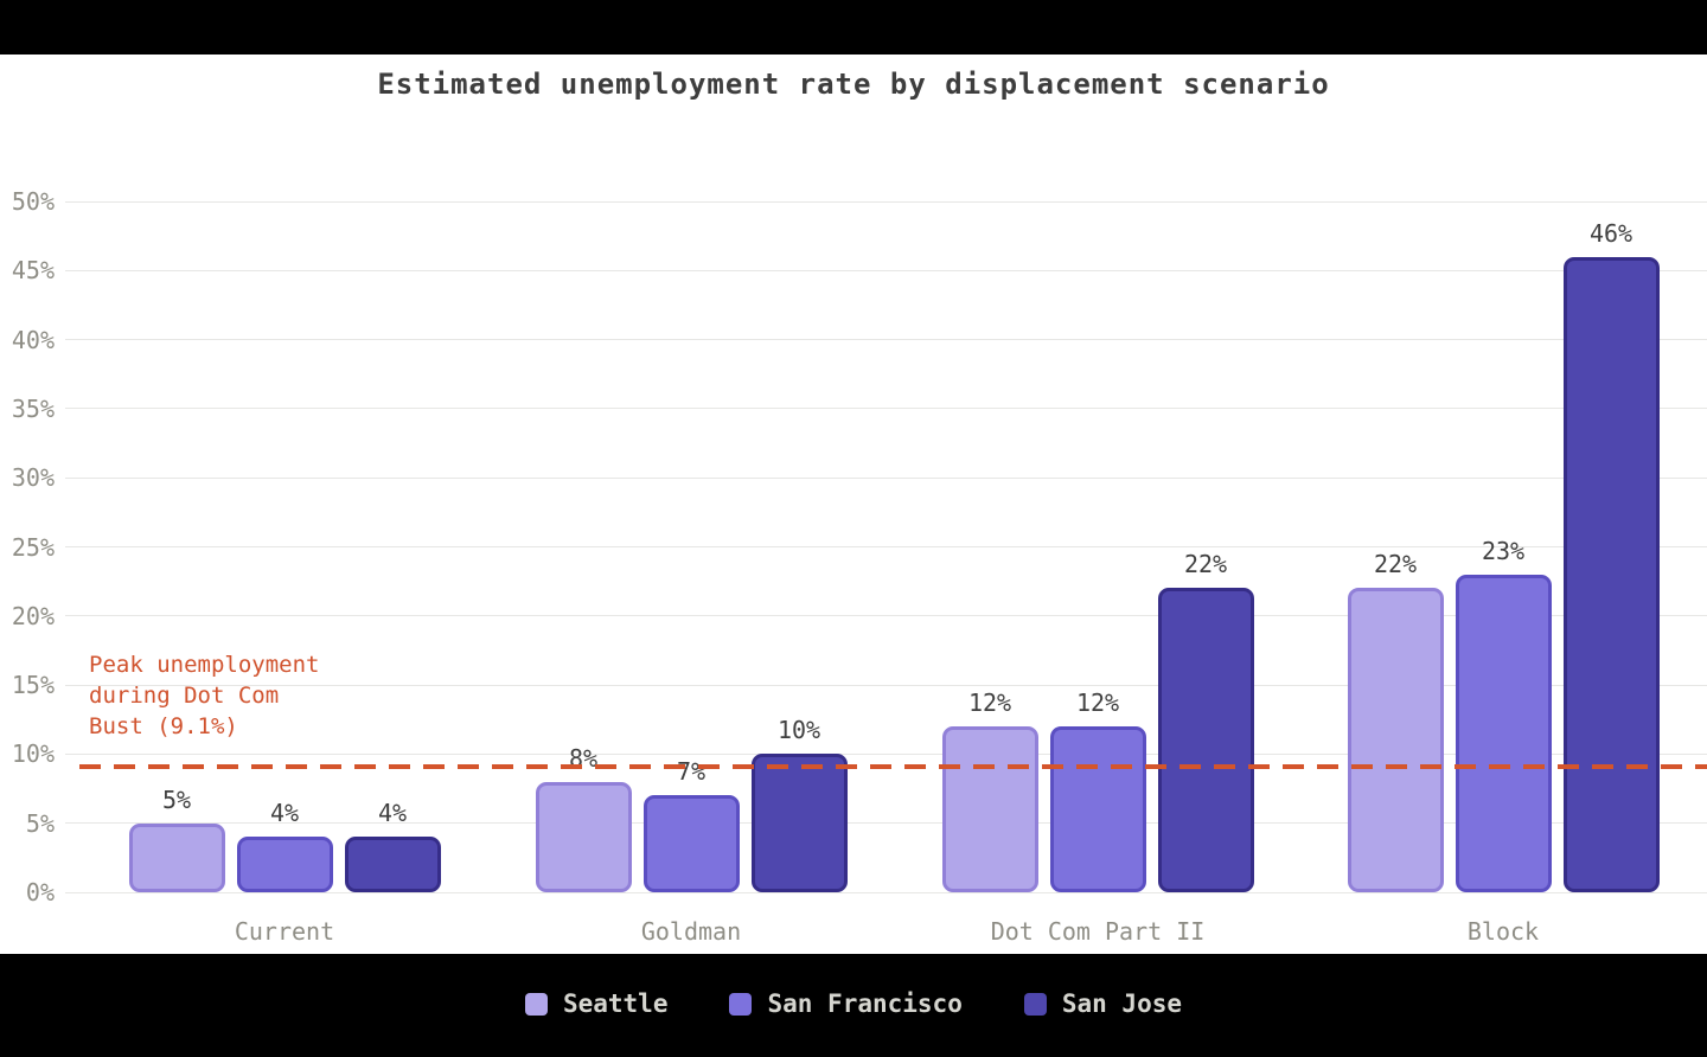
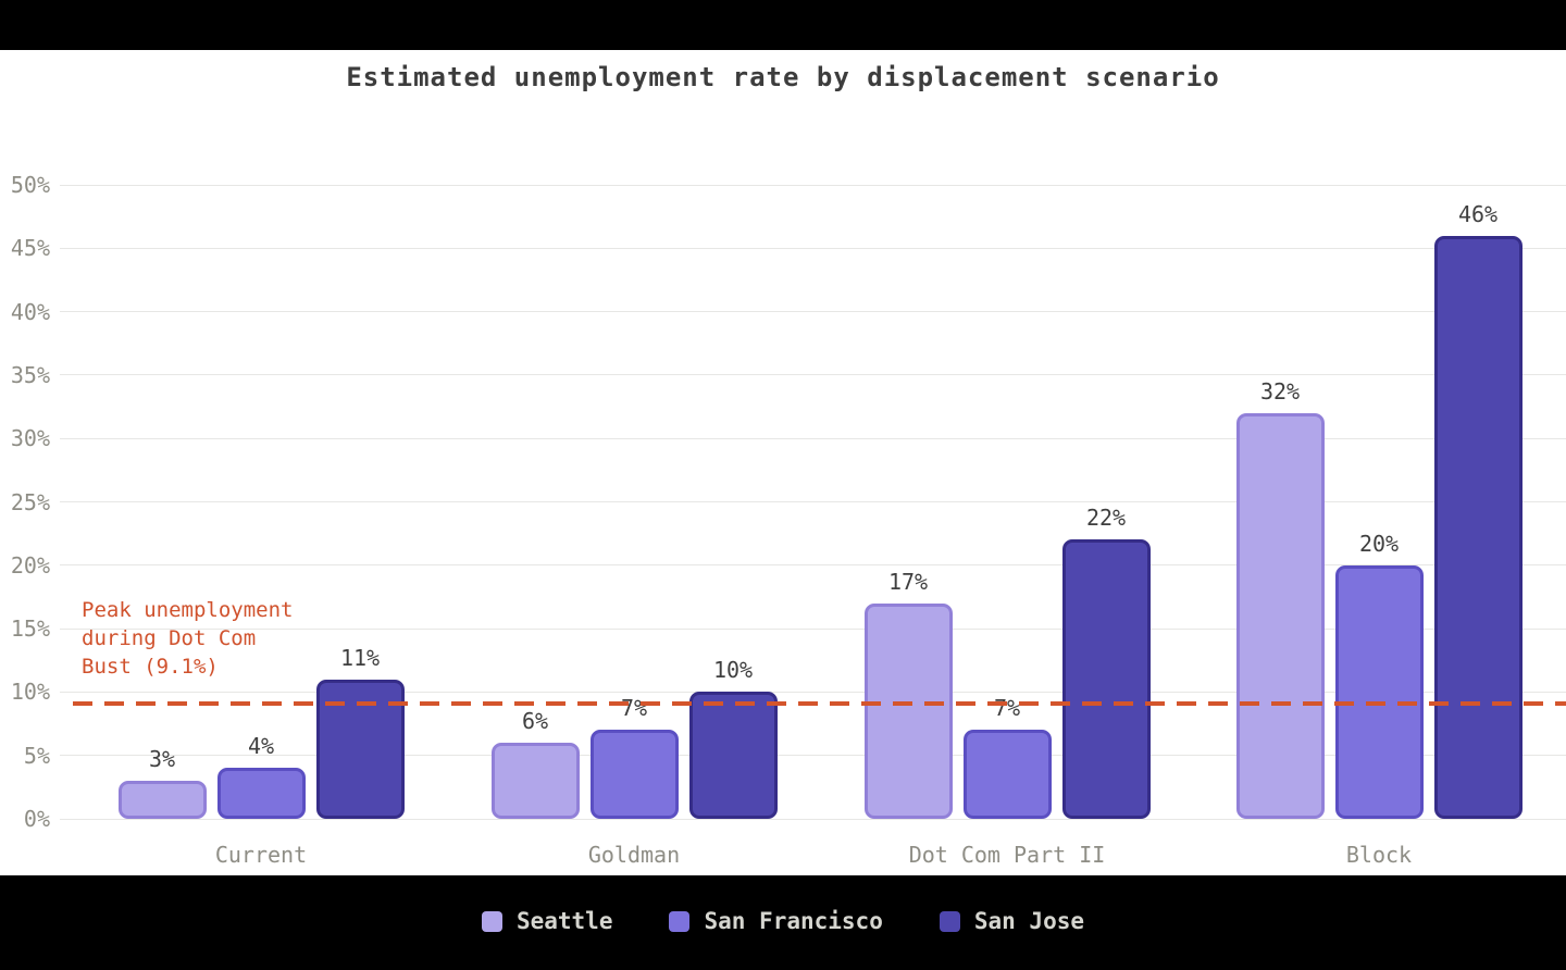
Seattle/Current: 5% -> 3%
San Jose/Current: 4% -> 11%
Seattle/Goldman: 8% -> 6%
Seattle/Dot Com Part II: 12% -> 17%
San Francisco/Dot Com Part II: 12% -> 7%
Seattle/Block: 22% -> 32%
San Francisco/Block: 23% -> 20%
